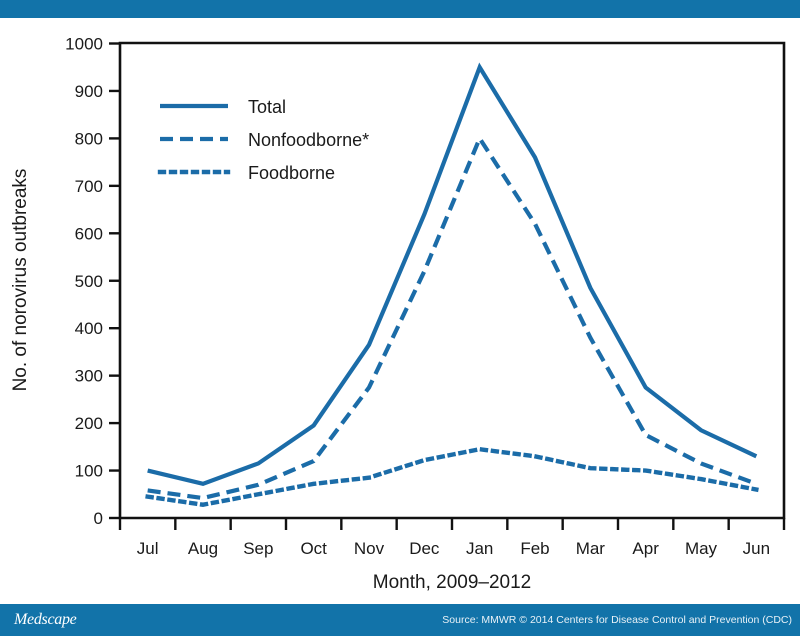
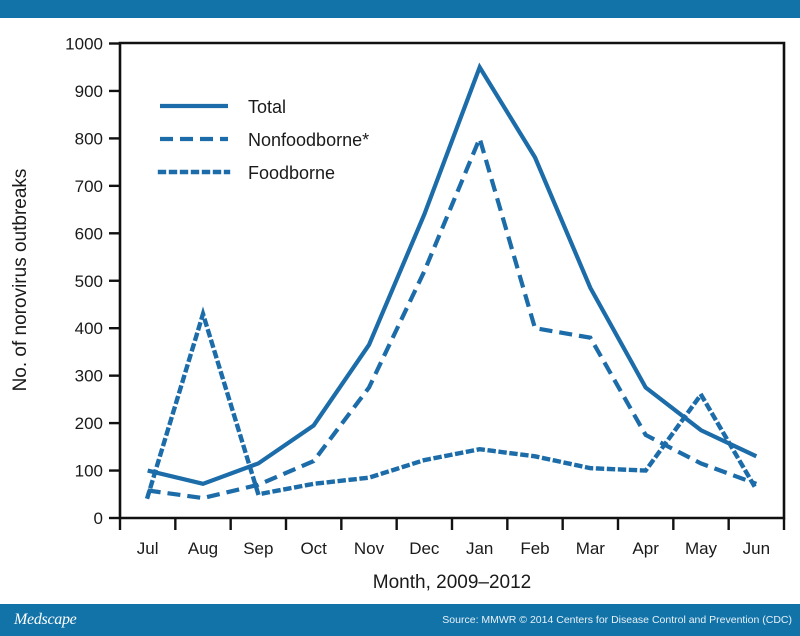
Foodborne/Aug: 30 -> 430
Nonfoodborne*/Feb: 620 -> 400
Foodborne/May: 80 -> 260
